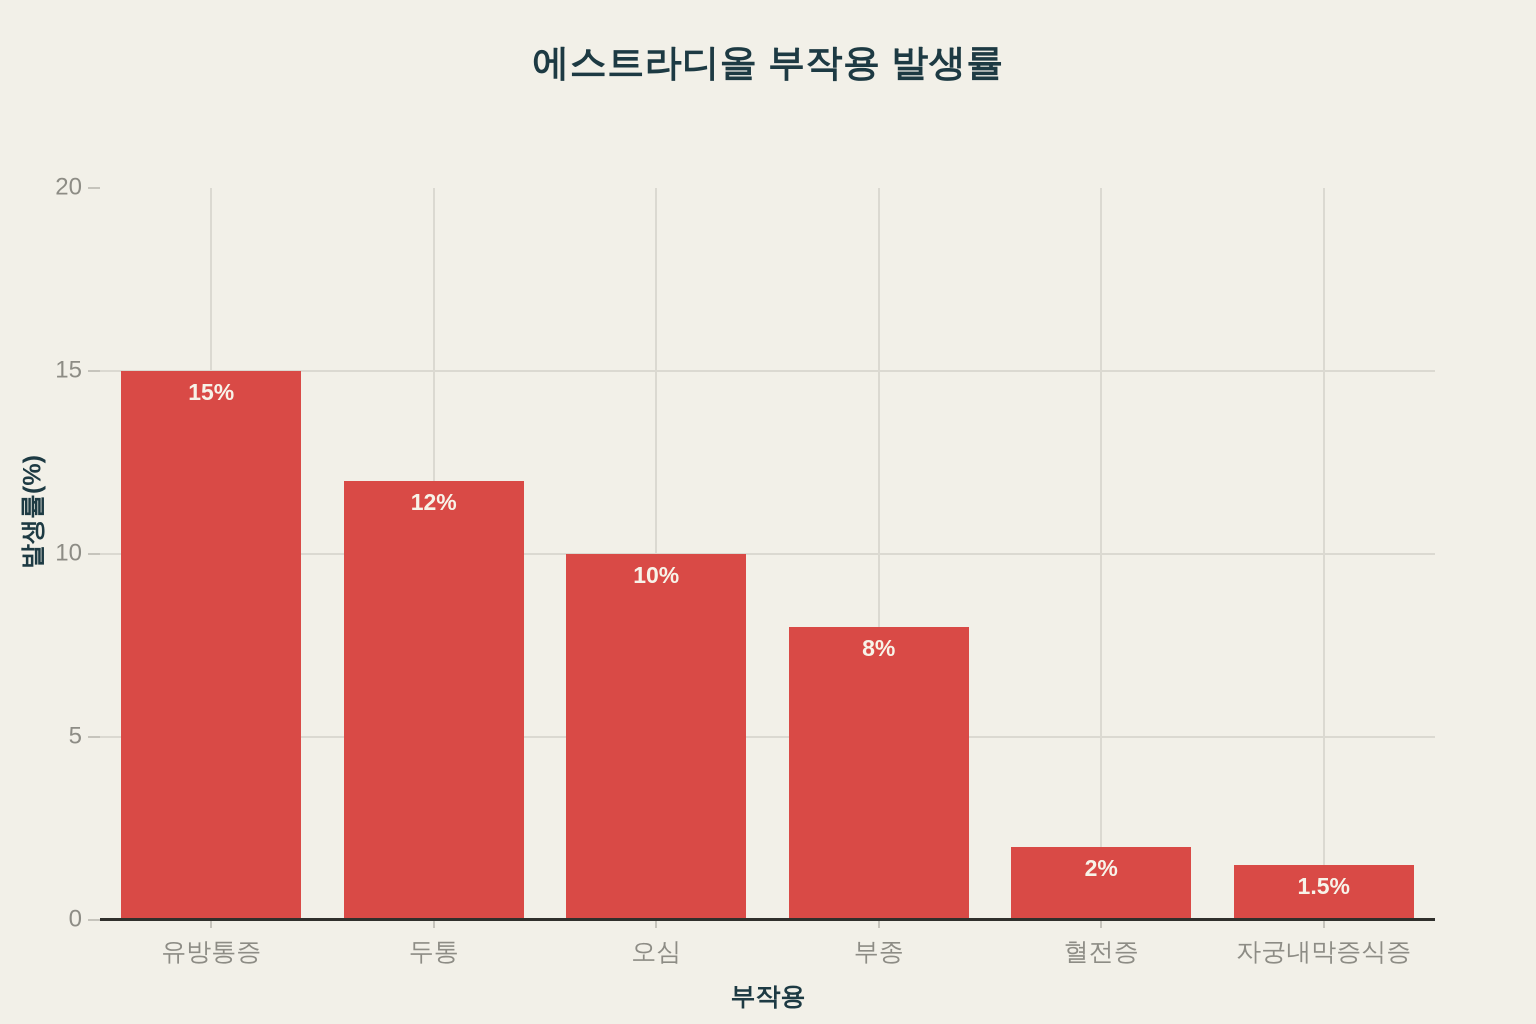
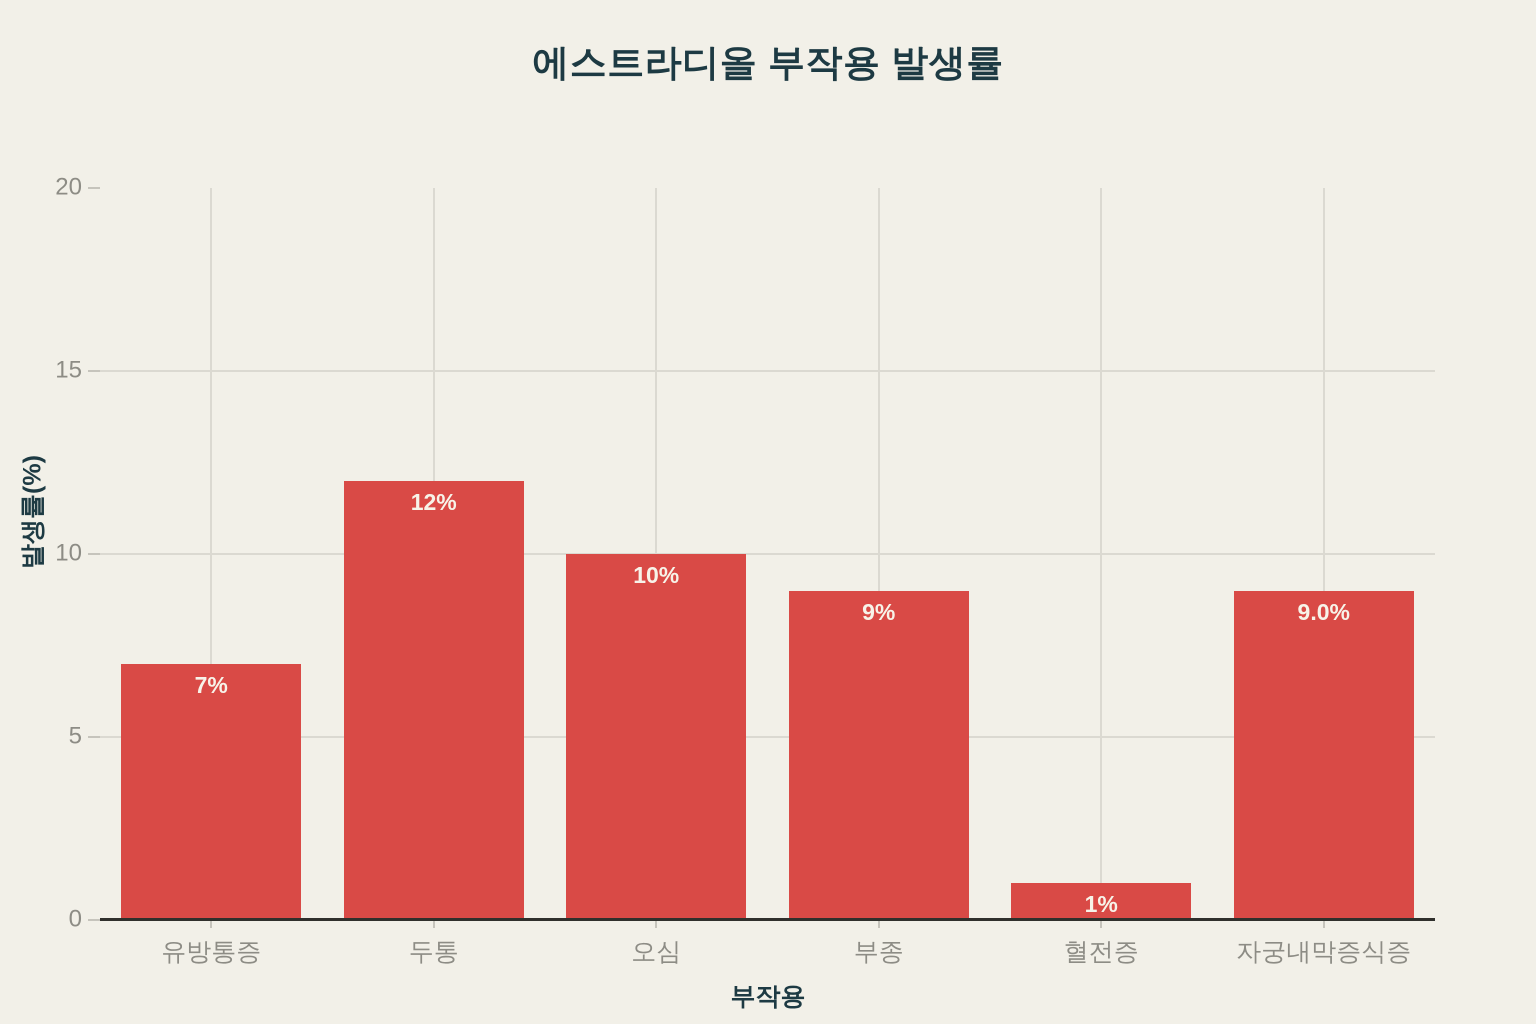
유방통증: 15% -> 7%
부종: 8% -> 9%
혈전증: 2% -> 1%
자궁내막증식증: 1.5% -> 9.0%
